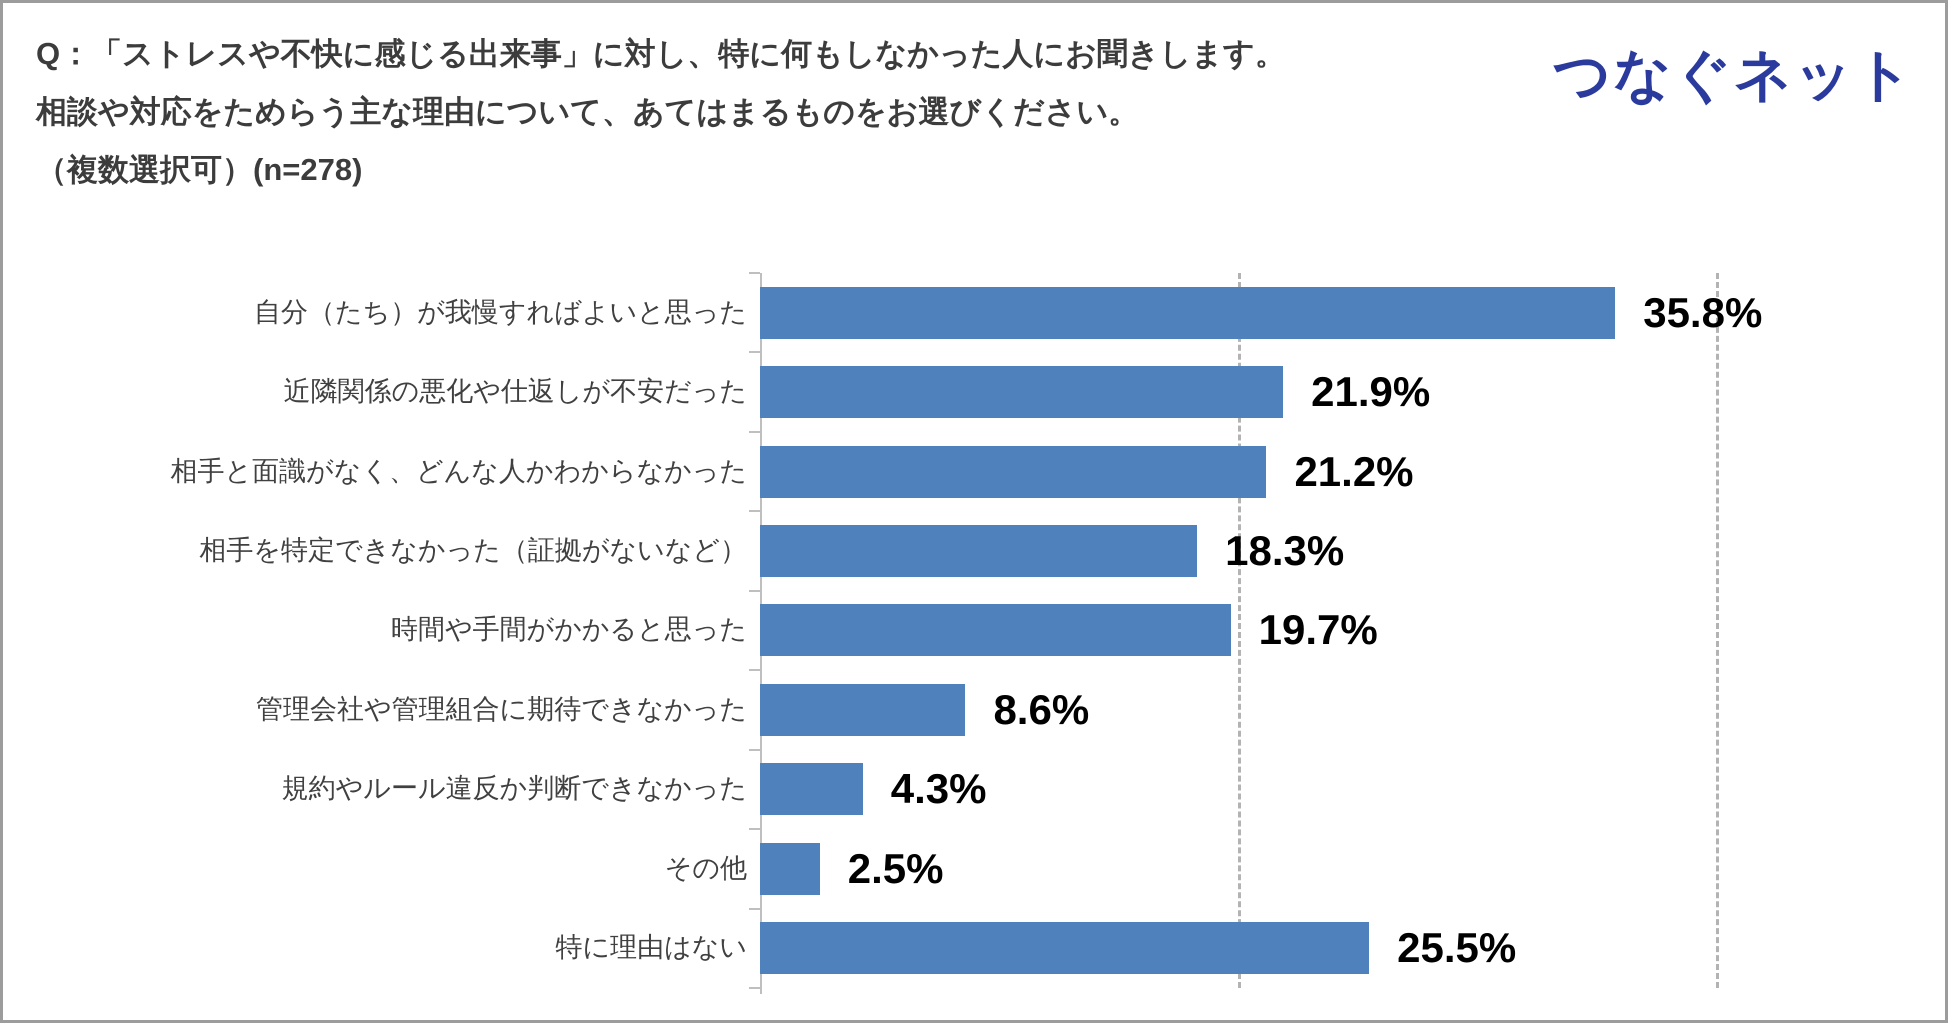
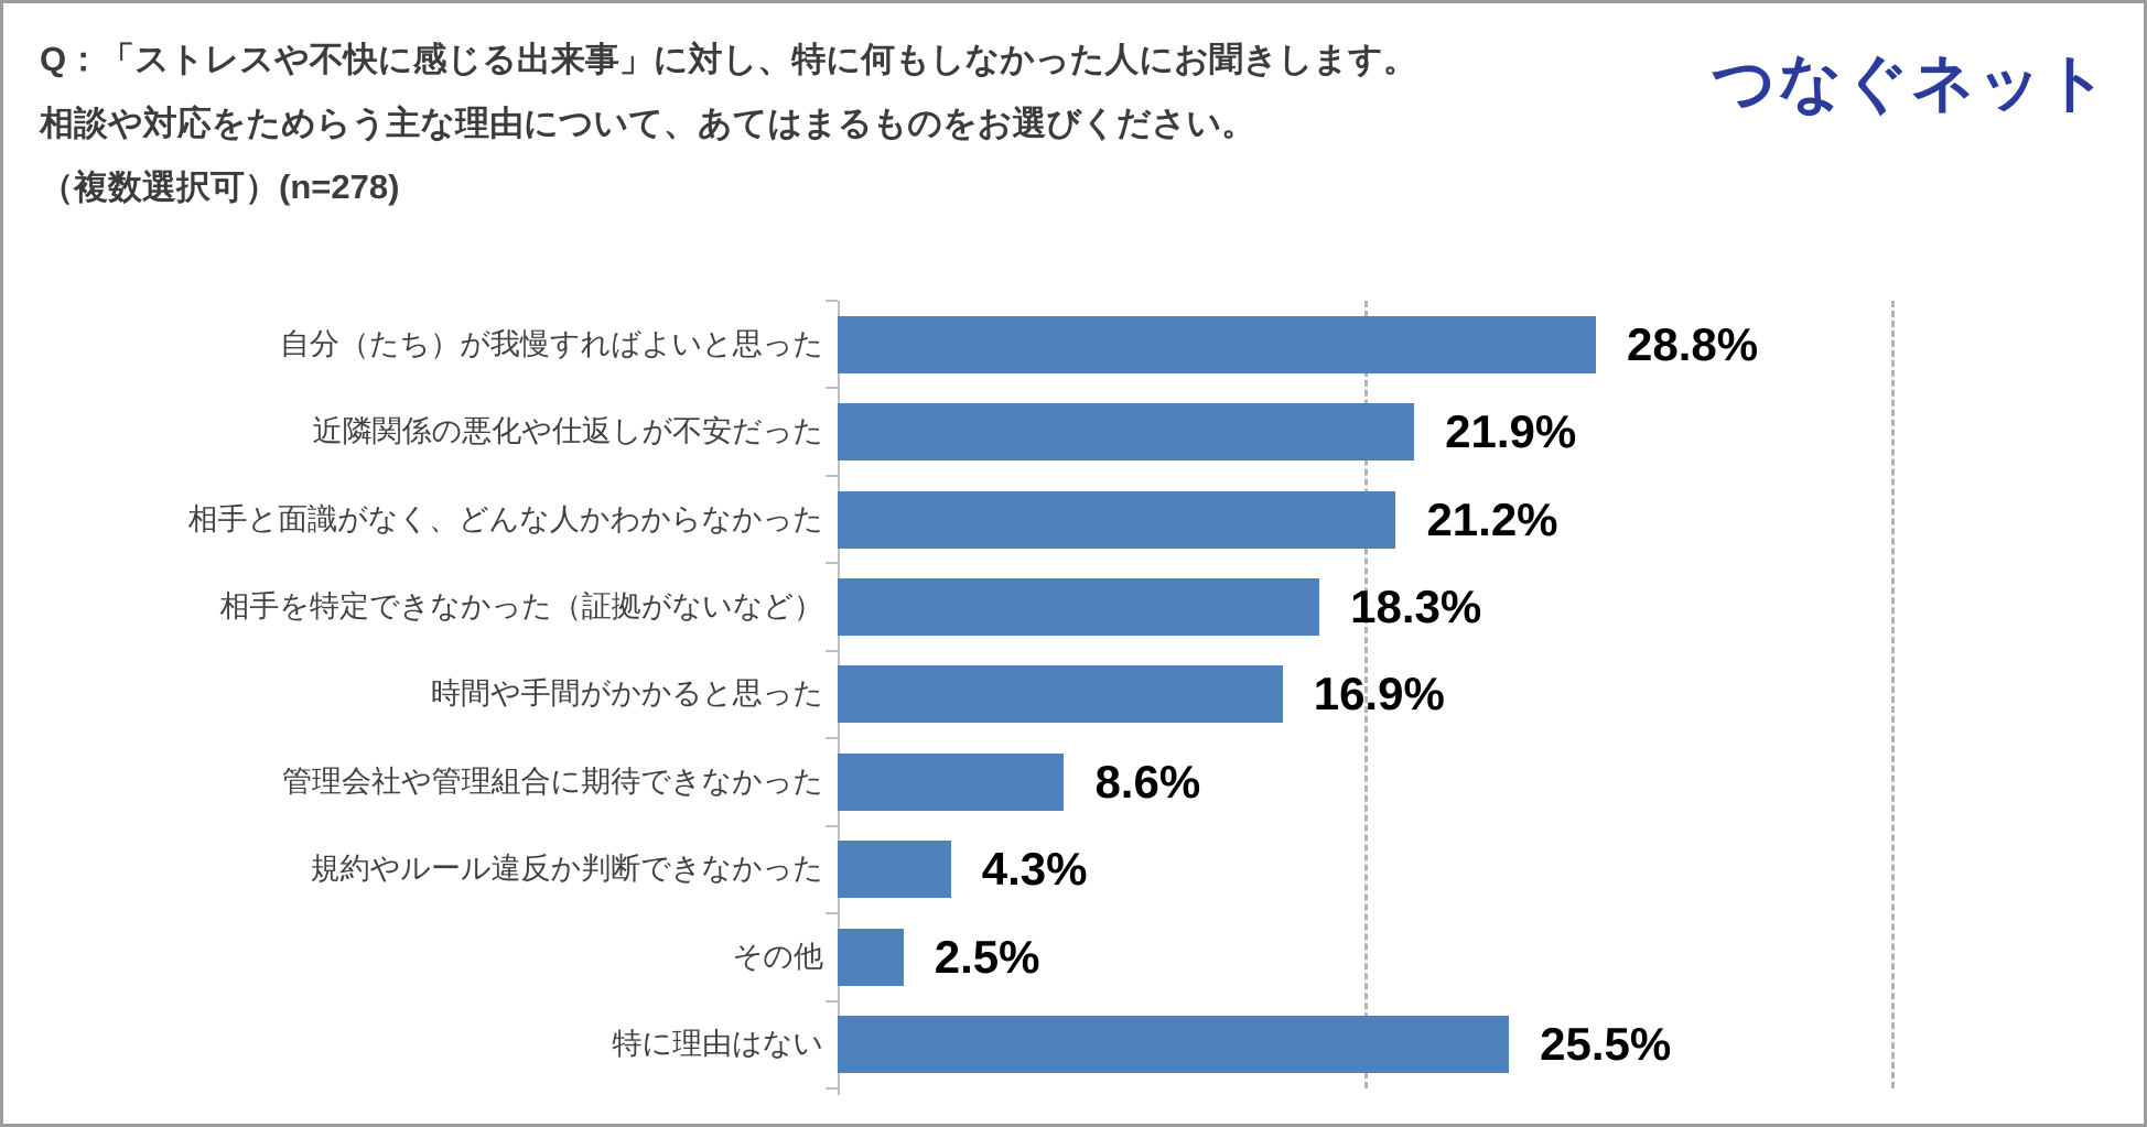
自分（たち）が我慢すればよいと思った: 35.8% -> 28.8%
時間や手間がかかると思った: 19.7% -> 16.9%
